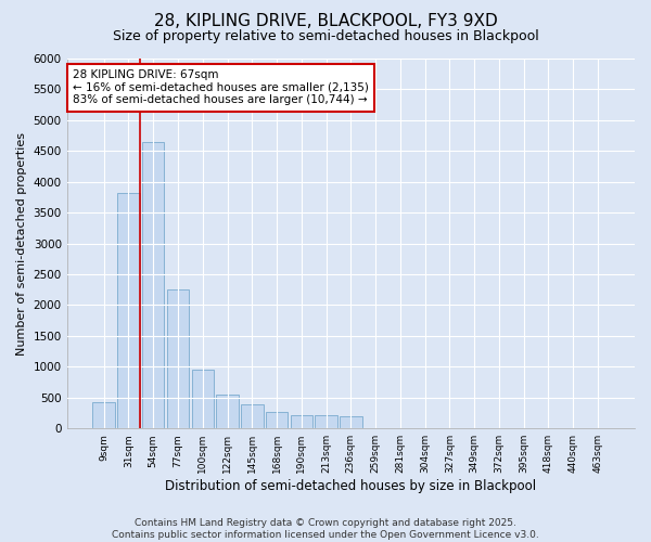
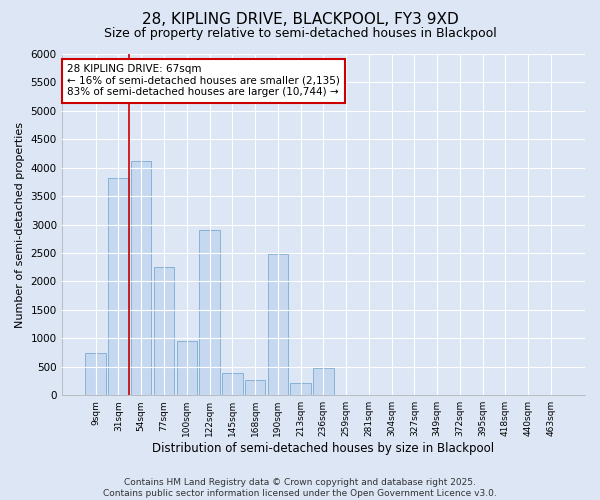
9sqm: 430 -> 740
54sqm: 4650 -> 4120
122sqm: 550 -> 2900
190sqm: 220 -> 2480
236sqm: 190 -> 480
